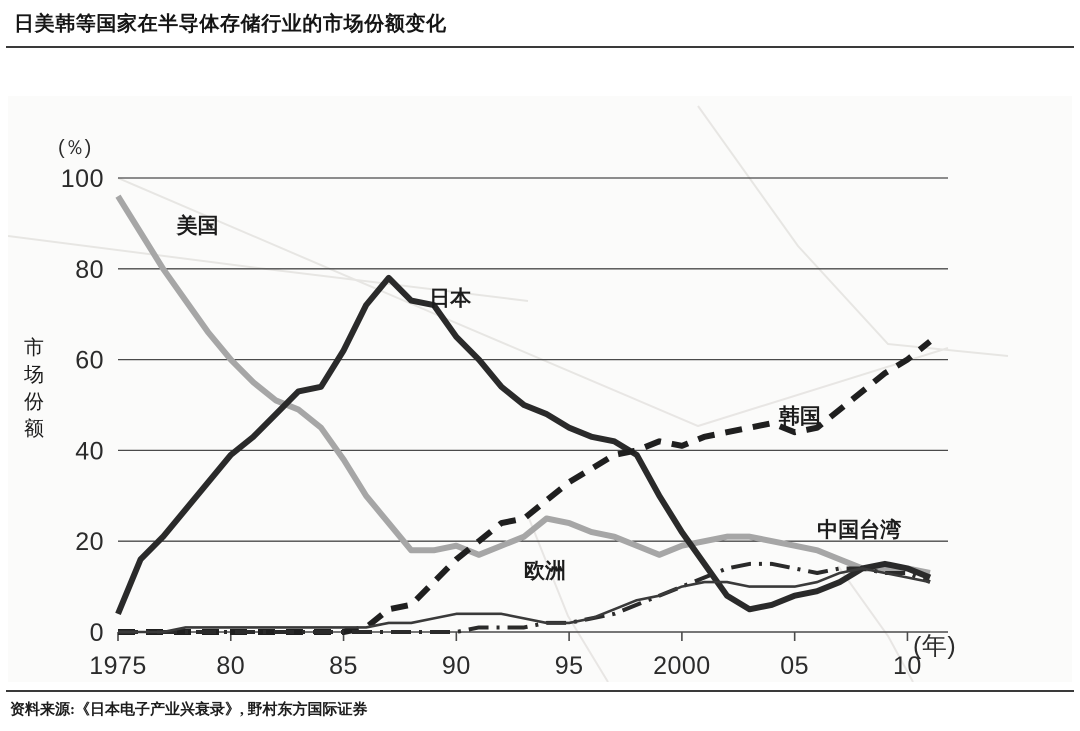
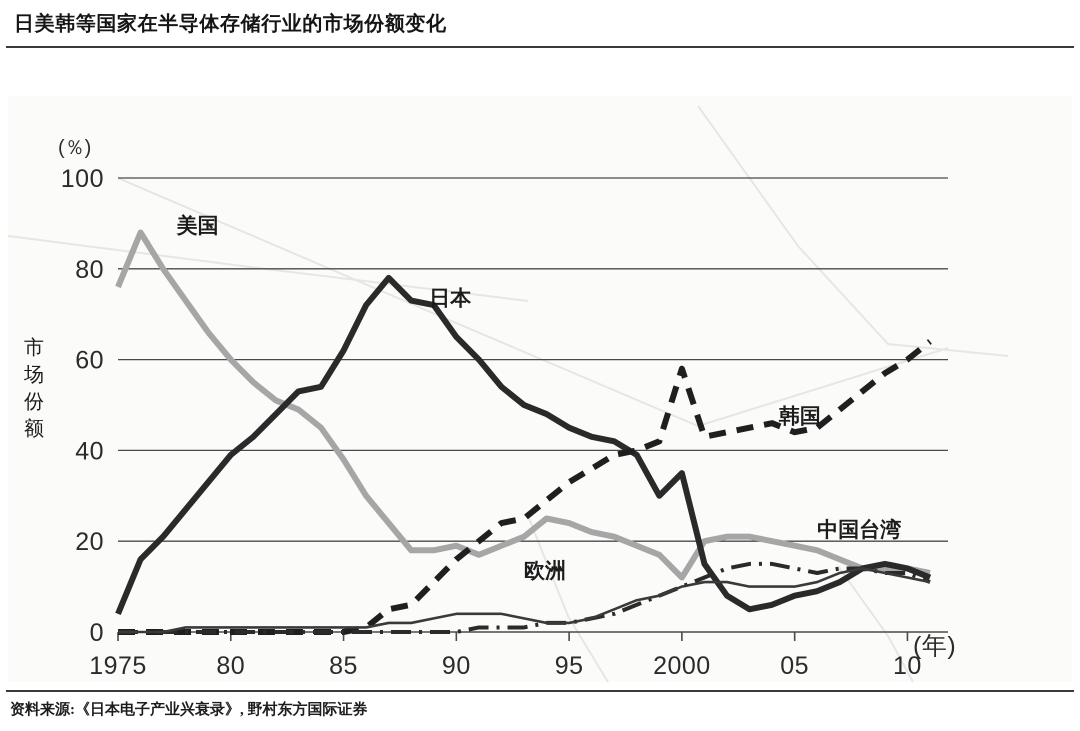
美国/1975: 96 -> 76
美国/2000: 19 -> 12
日本/2000: 22 -> 35
韩国/2000: 41 -> 58
